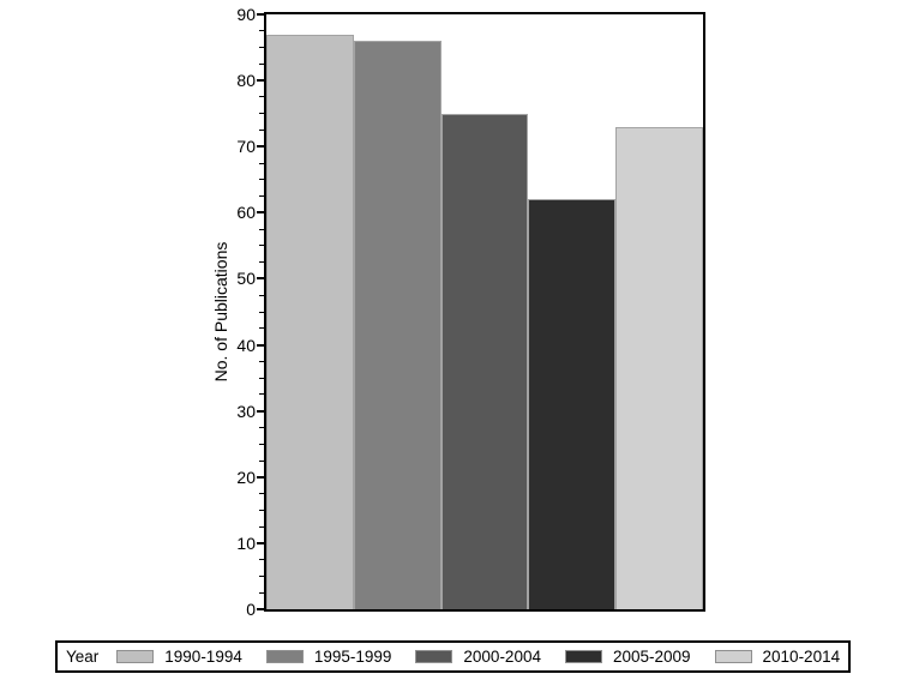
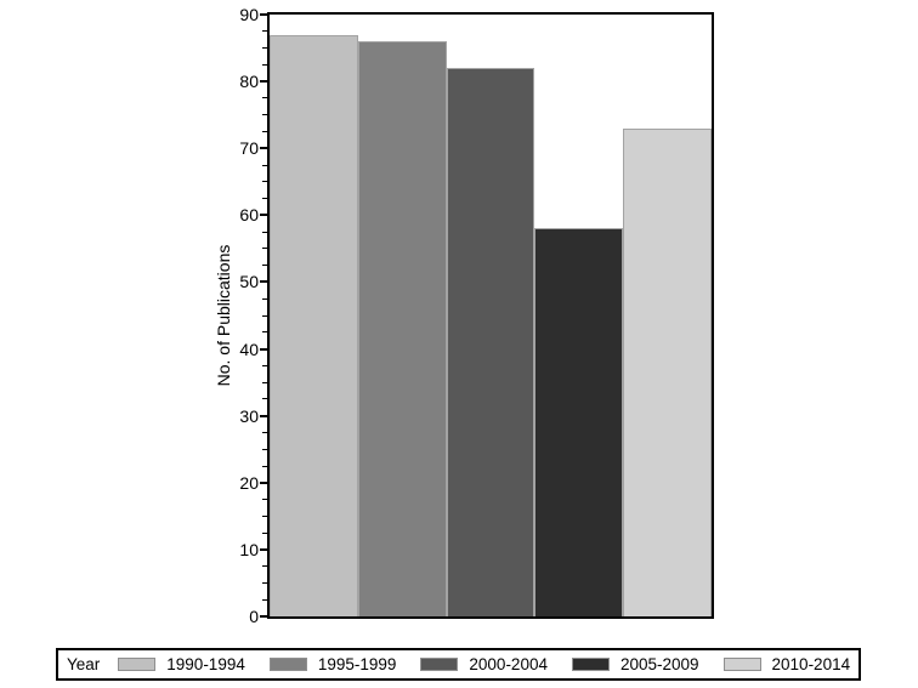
2000-2004: 75 -> 82
2005-2009: 62 -> 58
